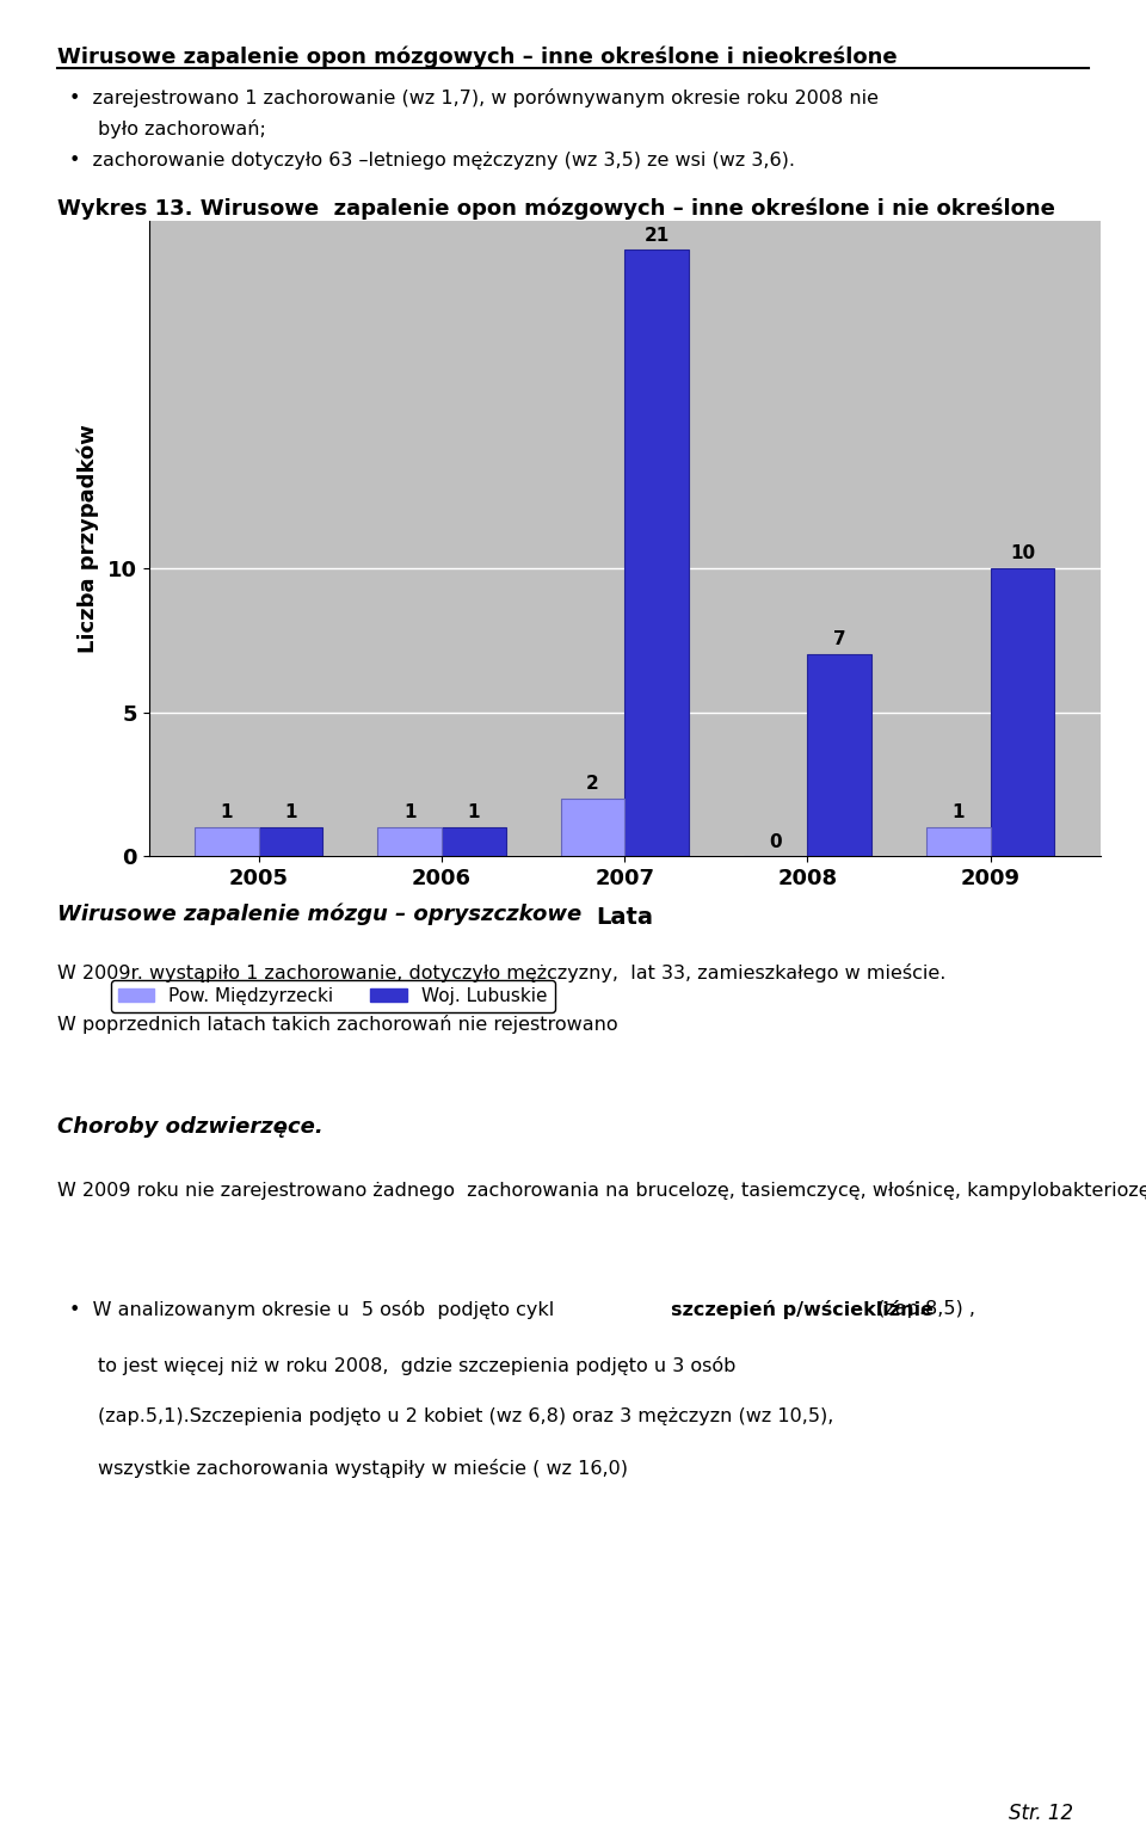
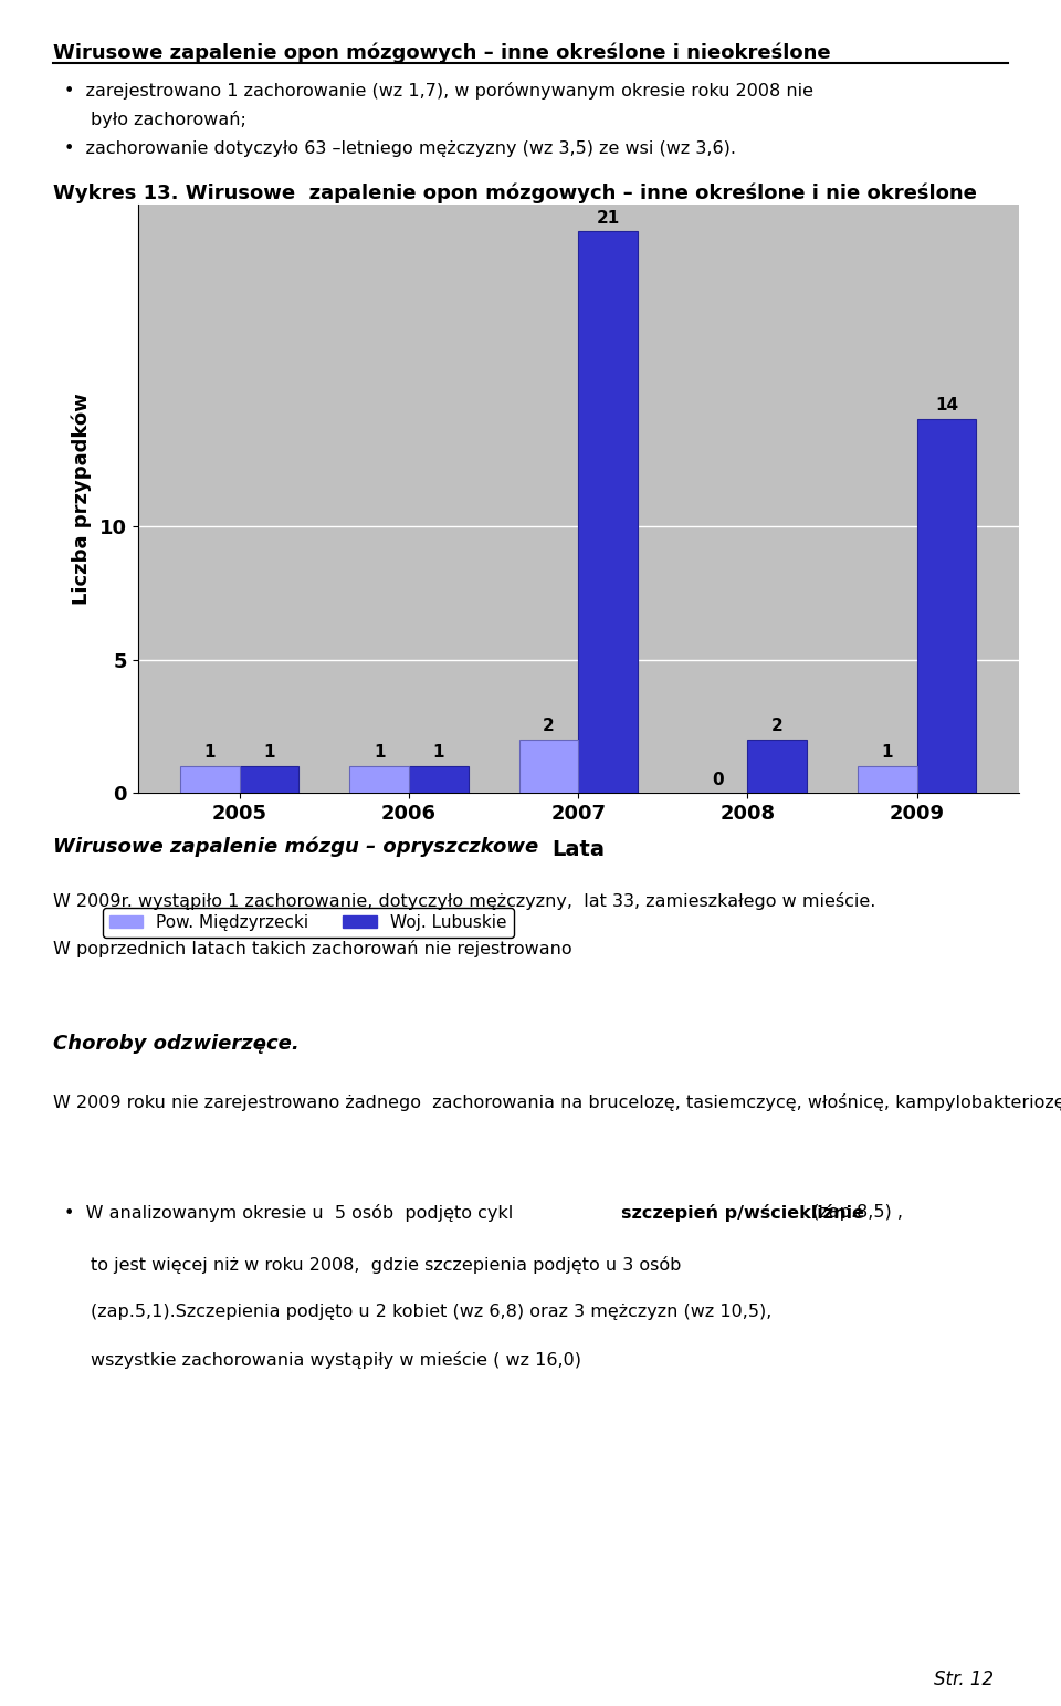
Woj. Lubuskie/2008: 7 -> 2
Woj. Lubuskie/2009: 10 -> 14
